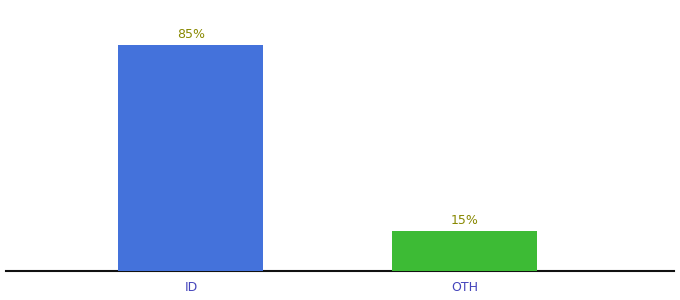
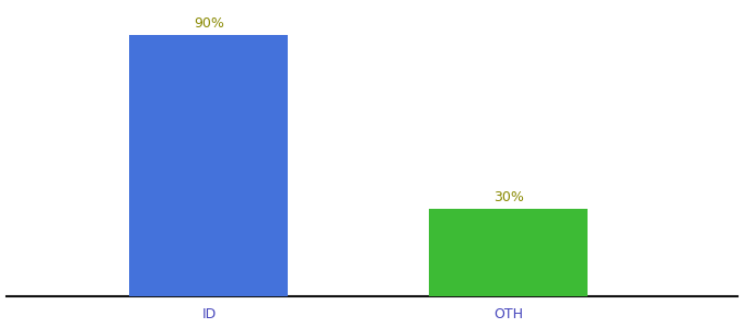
ID: 85% -> 90%
OTH: 15% -> 30%
